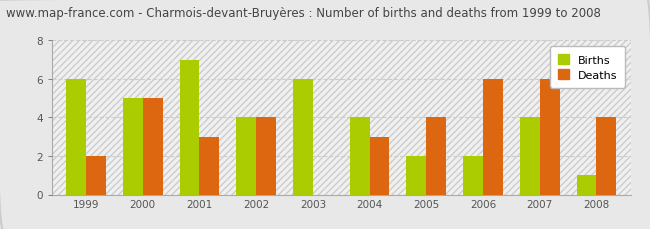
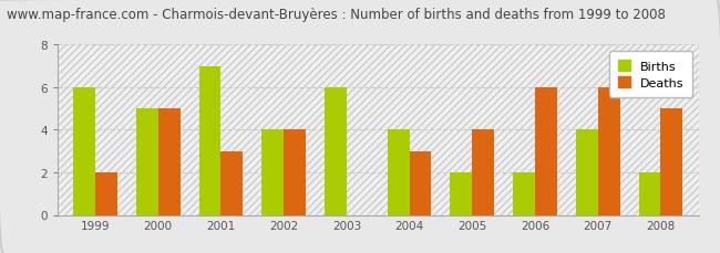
Births/2008: 1 -> 2
Deaths/2008: 4 -> 5
